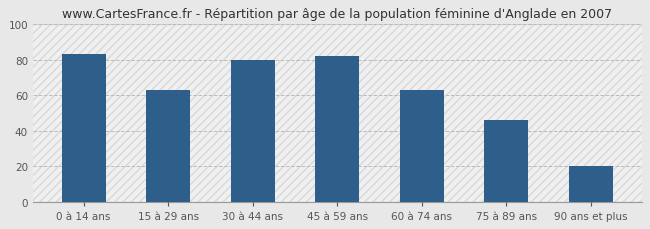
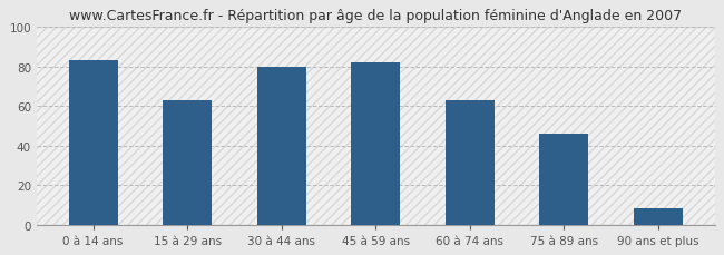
90 ans et plus: 20 -> 8
